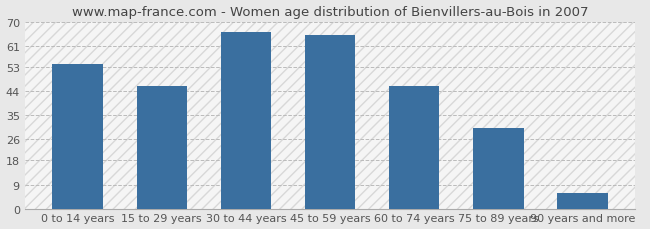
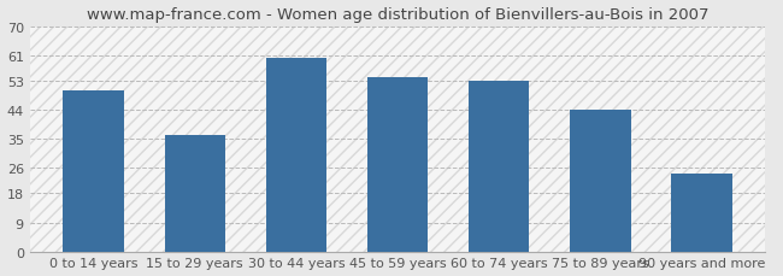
0 to 14 years: 54 -> 50
15 to 29 years: 46 -> 36
30 to 44 years: 66 -> 60
45 to 59 years: 65 -> 54
60 to 74 years: 46 -> 53
75 to 89 years: 30 -> 44
90 years and more: 6 -> 24
